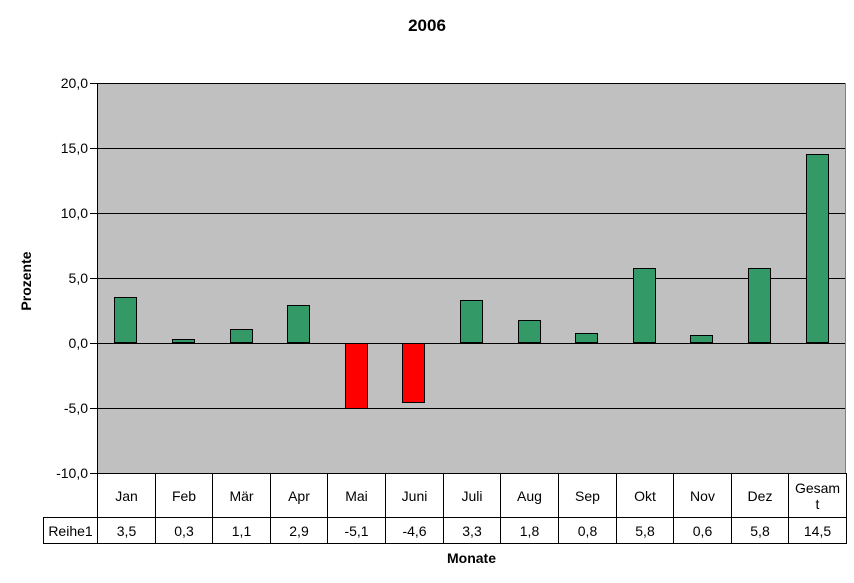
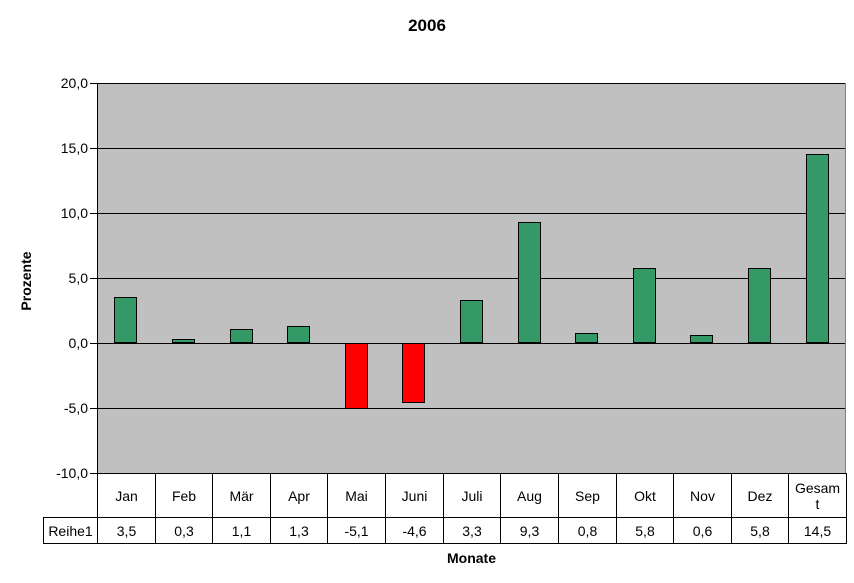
Apr: 2,9 -> 1,3
Aug: 1,8 -> 9,3
